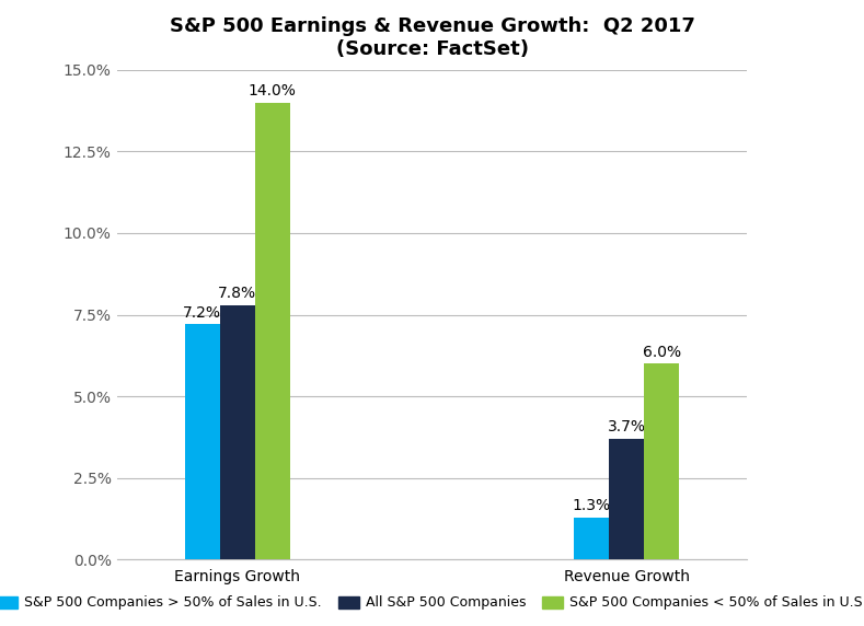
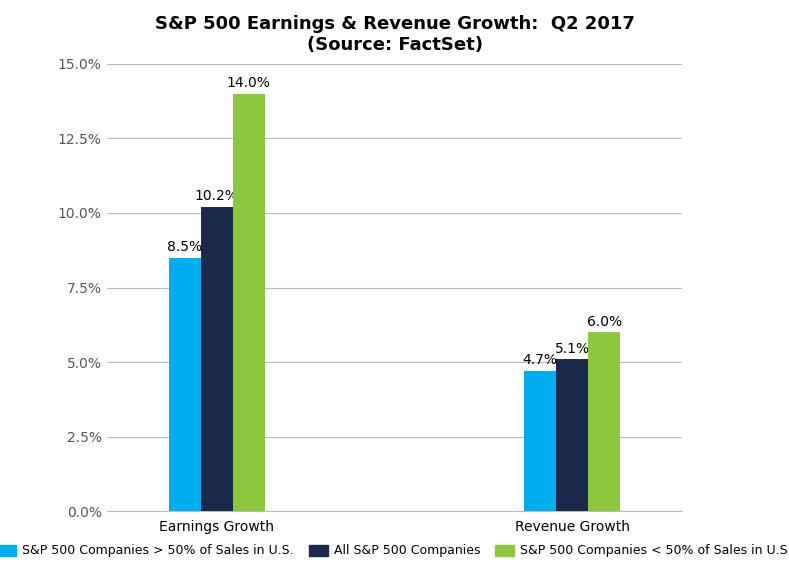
S&P 500 Companies > 50% of Sales in U.S./Earnings Growth: 7.2% -> 8.5%
All S&P 500 Companies/Earnings Growth: 7.8% -> 10.2%
S&P 500 Companies > 50% of Sales in U.S./Revenue Growth: 1.3% -> 4.7%
All S&P 500 Companies/Revenue Growth: 3.7% -> 5.1%
